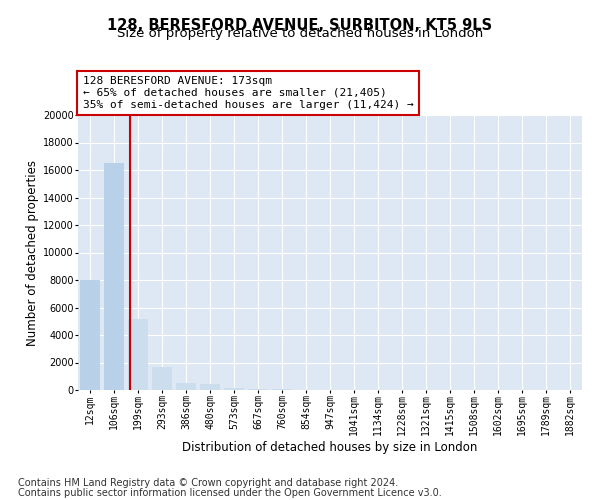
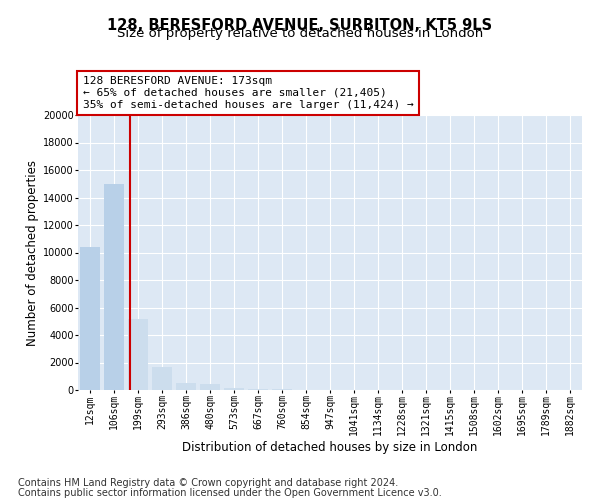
12sqm: 8000 -> 10400
106sqm: 16500 -> 15000
